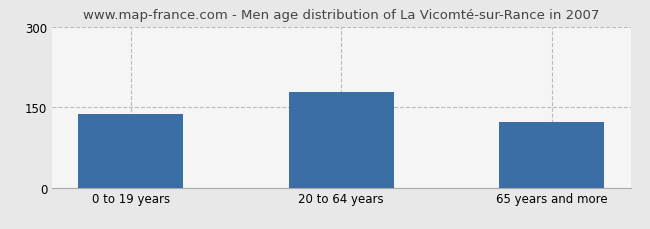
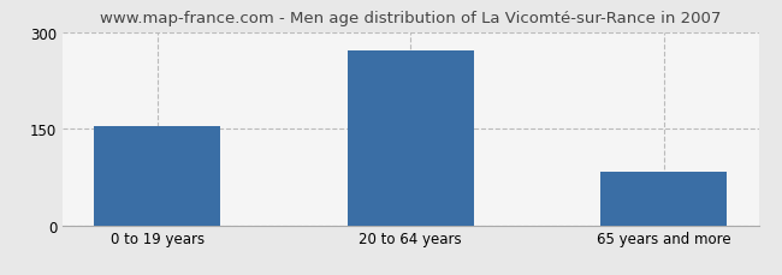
0 to 19 years: 138 -> 154
20 to 64 years: 178 -> 272
65 years and more: 122 -> 84
